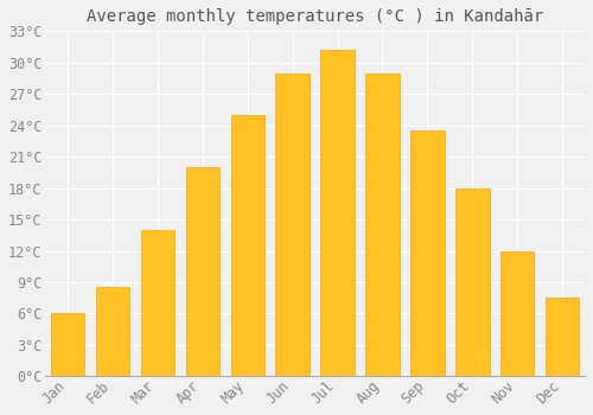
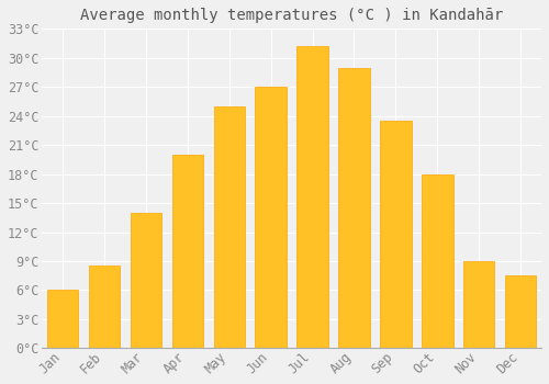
Jun: 29.0°C -> 27.0°C
Nov: 12.0°C -> 9.0°C
